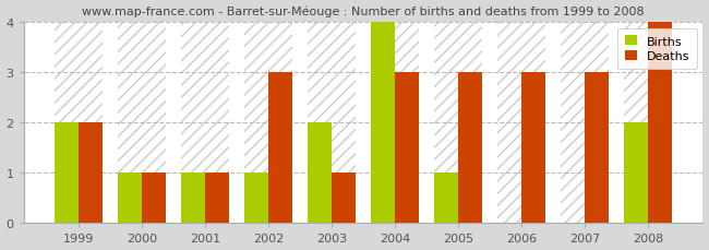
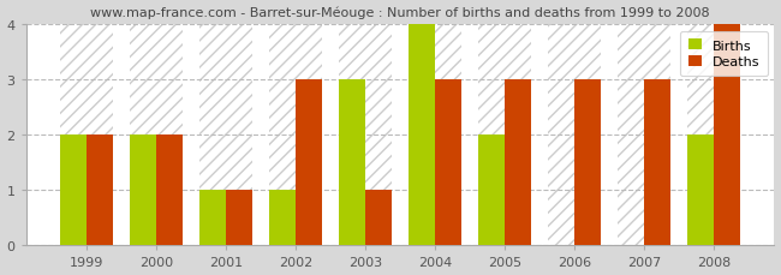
Births/2000: 1 -> 2
Deaths/2000: 1 -> 2
Births/2003: 2 -> 3
Births/2005: 1 -> 2
